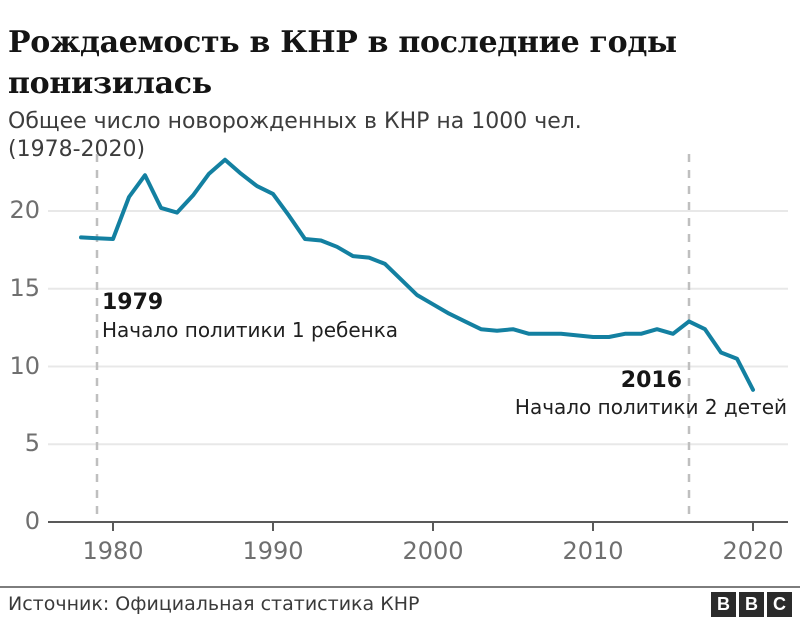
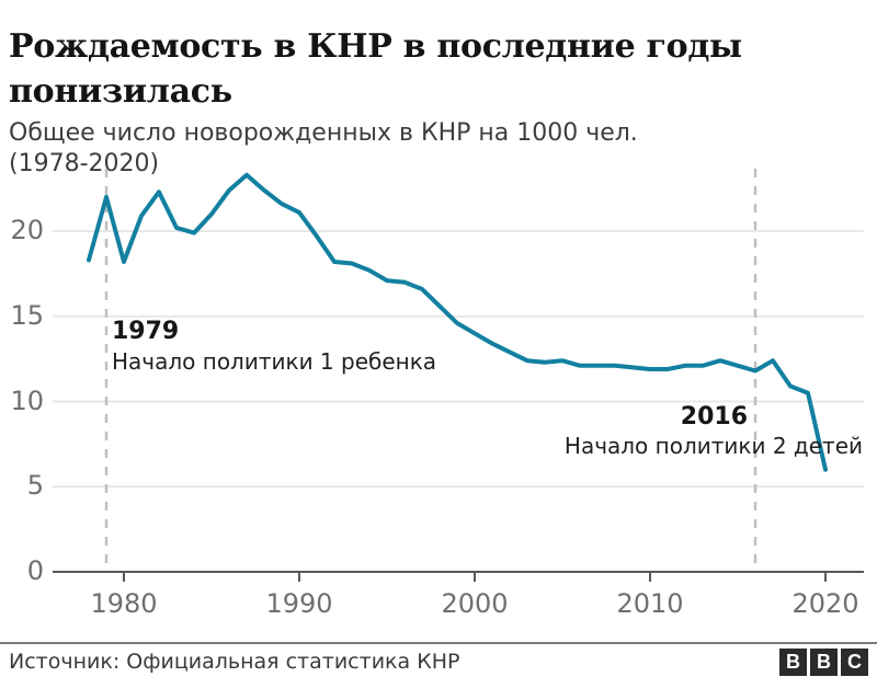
1979: 18.2 -> 22.0
2016: 12.9 -> 11.8
2020: 8.5 -> 6.0
